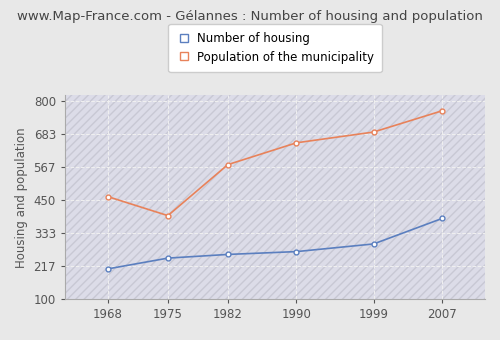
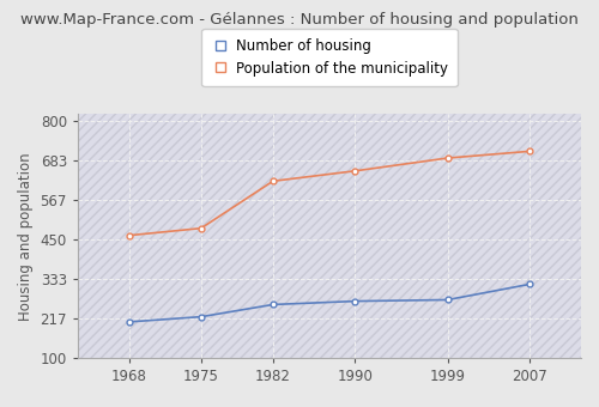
Number of housing/1975: 245 -> 222
Population of the municipality/1975: 395 -> 483
Population of the municipality/1982: 575 -> 622
Number of housing/1999: 295 -> 272
Number of housing/2007: 385 -> 318
Population of the municipality/2007: 765 -> 710
